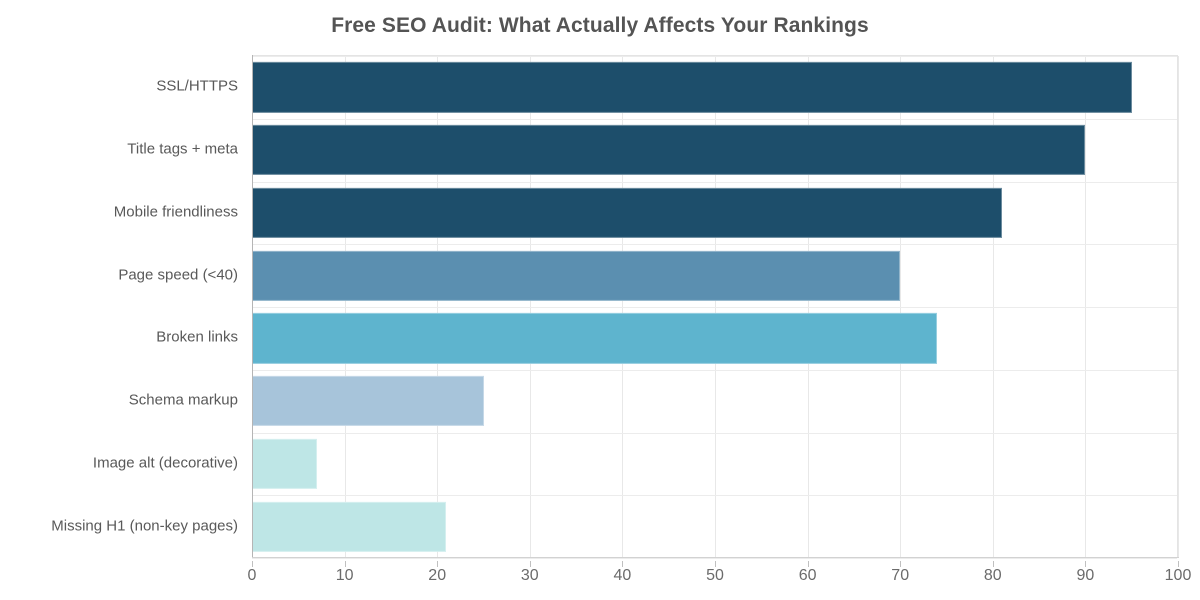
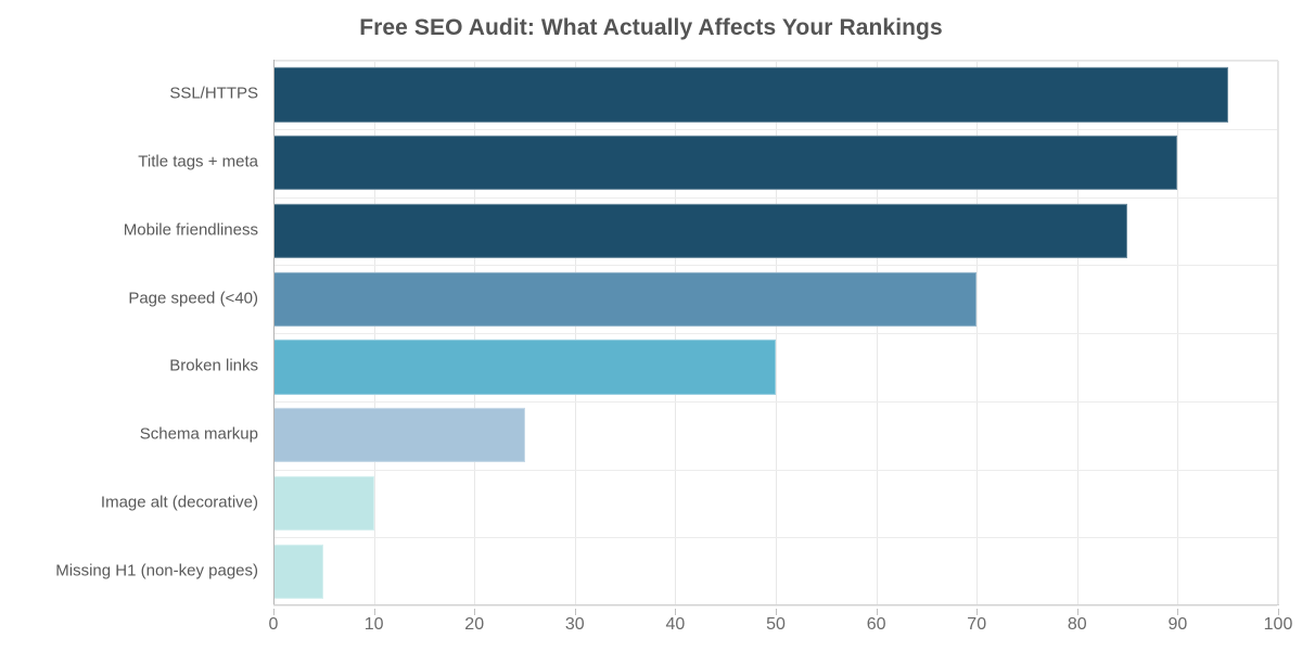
Mobile friendliness: 81 -> 85
Broken links: 74 -> 50
Image alt (decorative): 7 -> 10
Missing H1 (non-key pages): 21 -> 5
